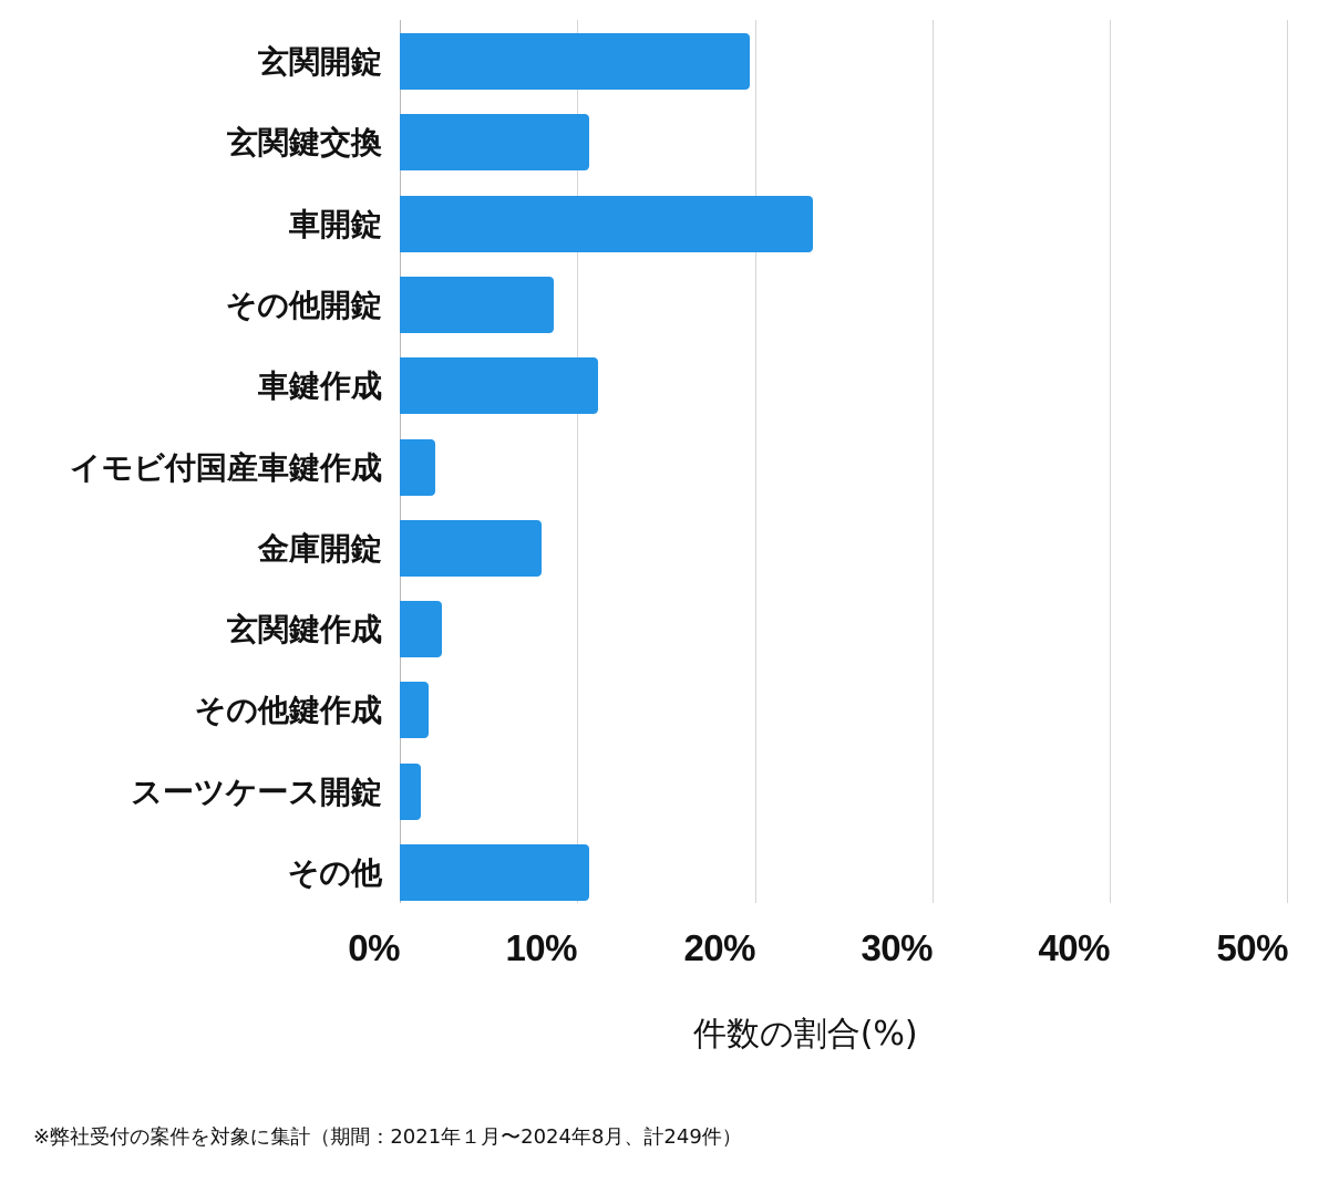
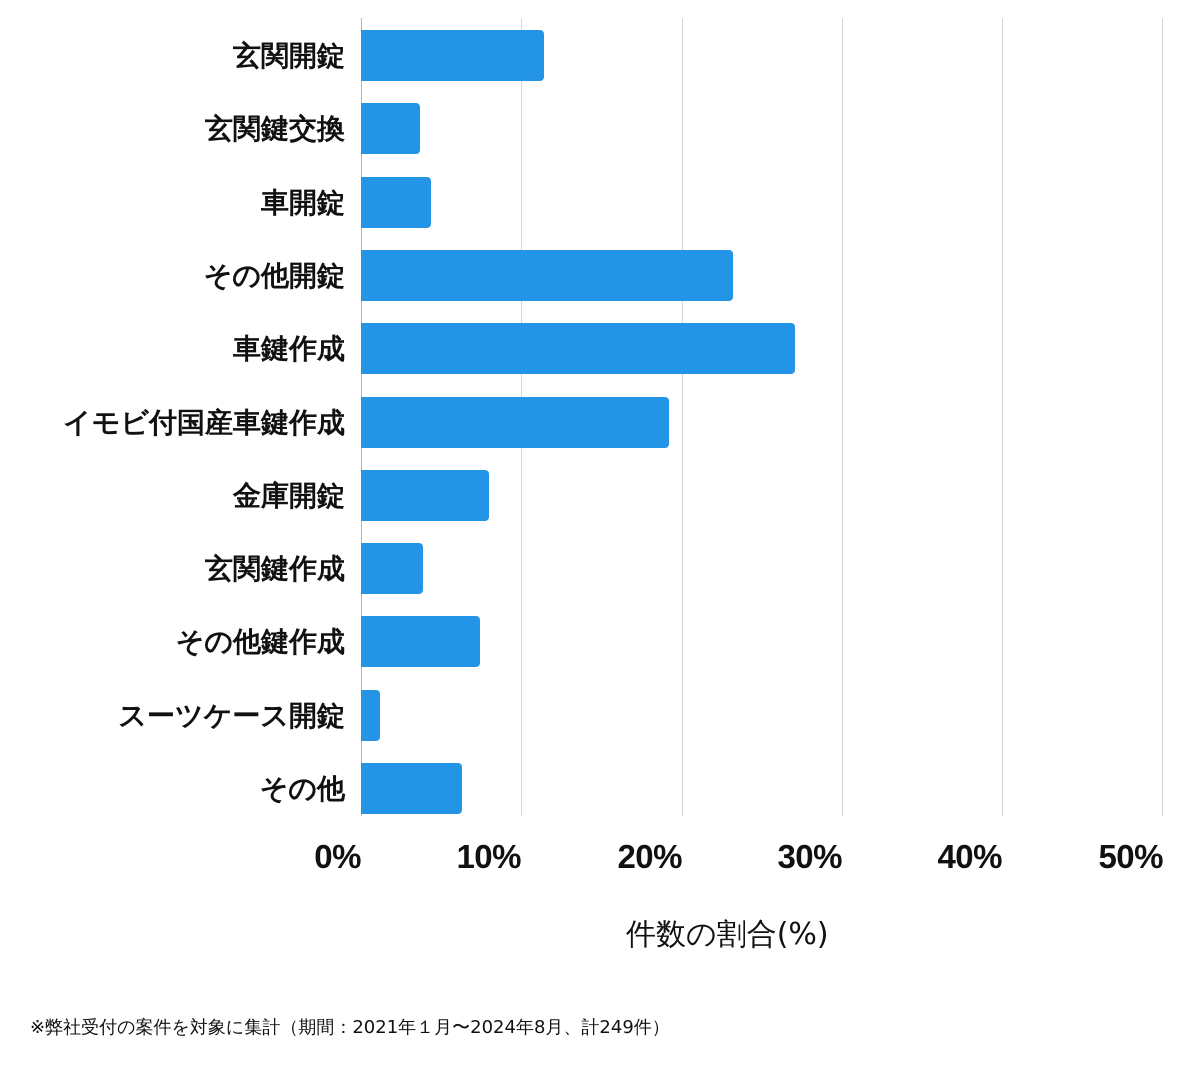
玄関開錠: 19.7% -> 11.4%
玄関鍵交換: 10.7% -> 3.7%
車開錠: 23.3% -> 4.4%
その他開錠: 8.7% -> 23.2%
車鍵作成: 11.2% -> 27.1%
イモビ付国産車鍵作成: 2.0% -> 19.2%
玄関鍵作成: 2.4% -> 3.9%
その他鍵作成: 1.6% -> 7.4%
その他: 10.7% -> 6.3%
